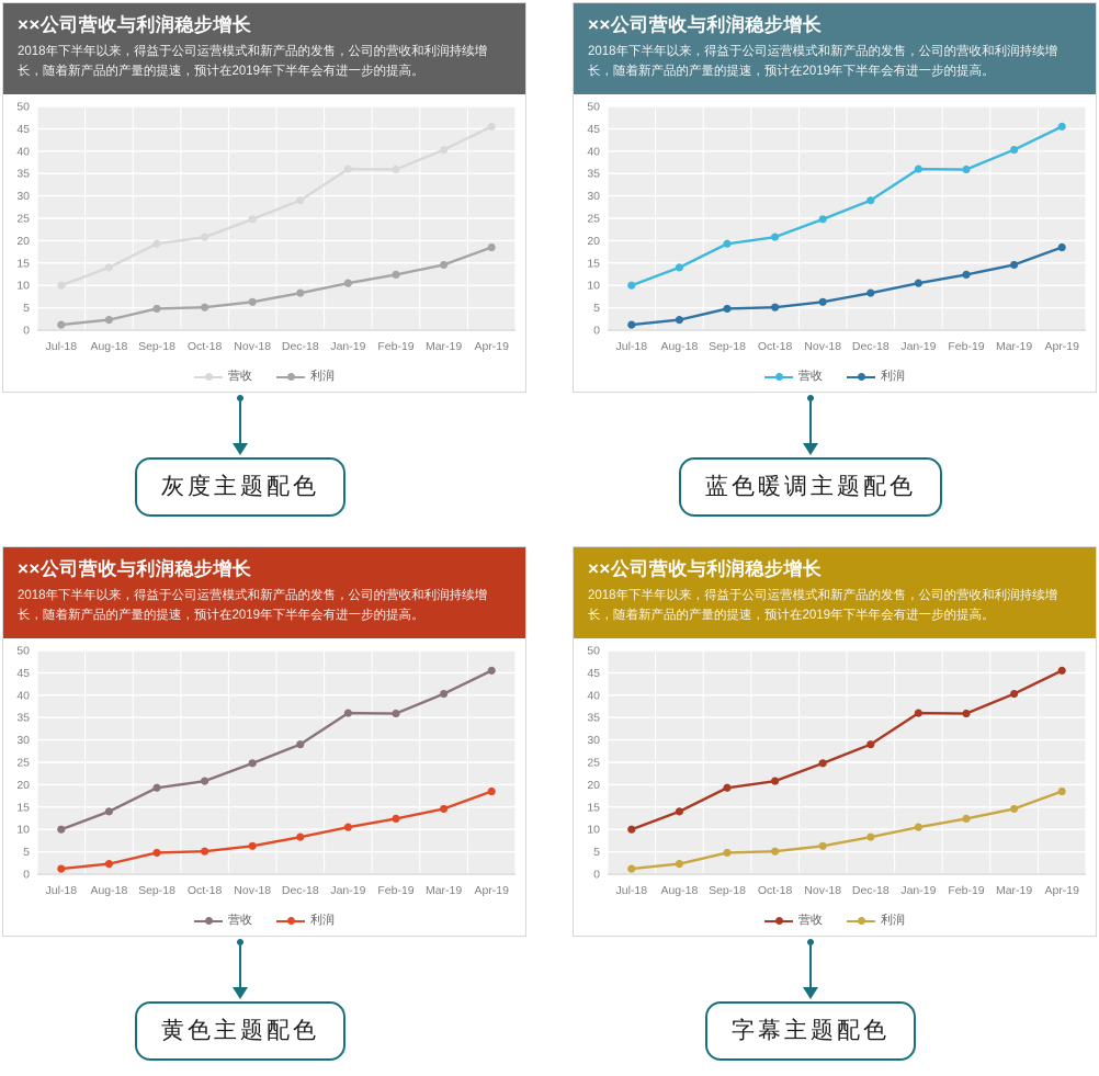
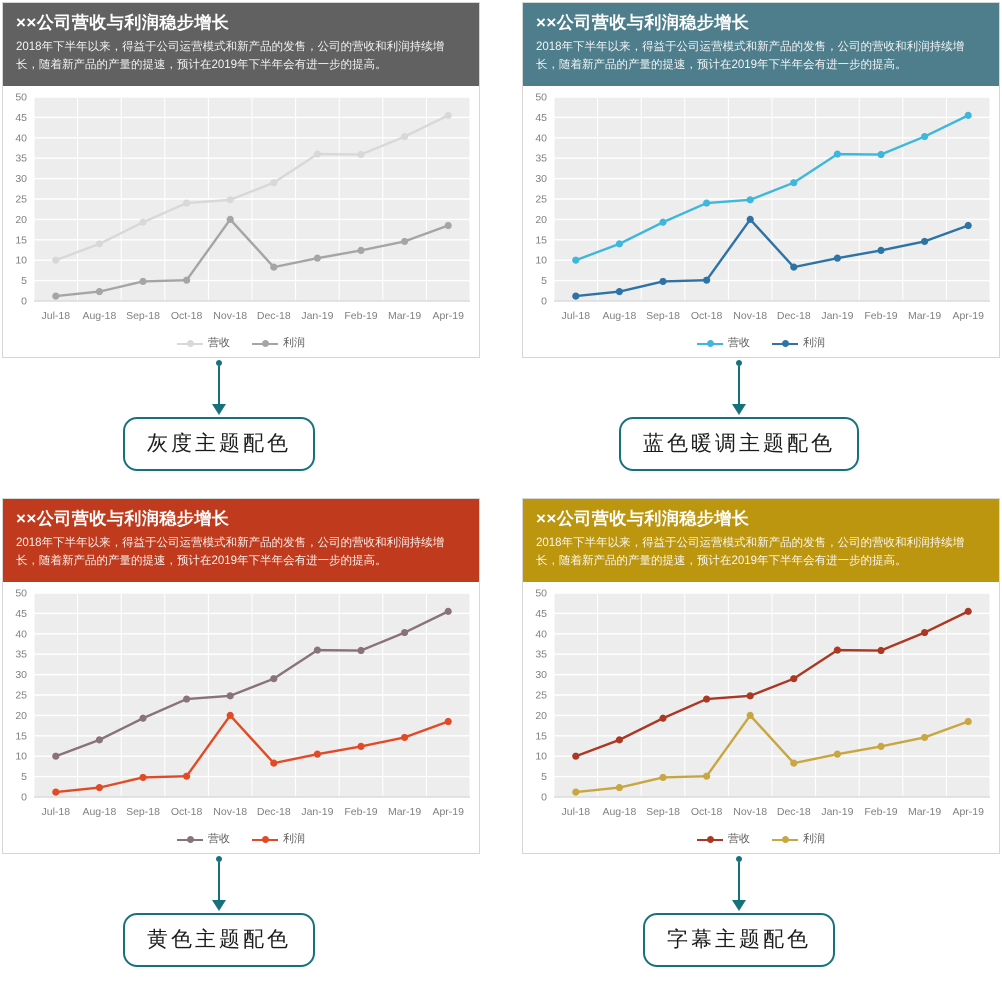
营收/Oct-18: 21 -> 24
利润/Nov-18: 6 -> 20
